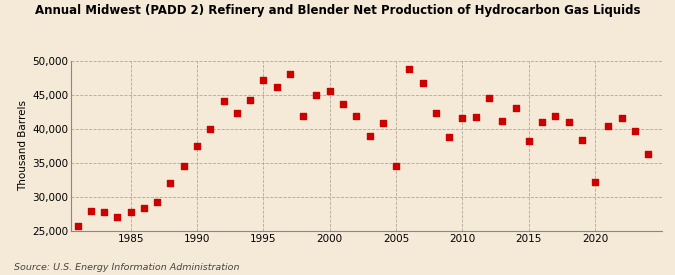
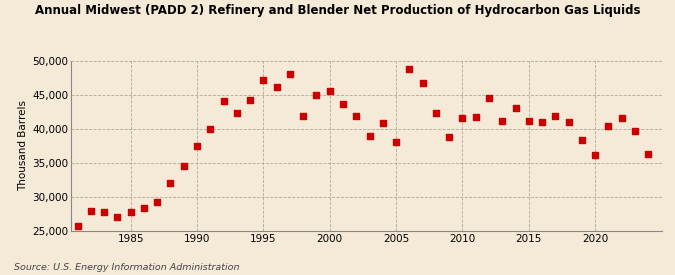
2005: 34,600 -> 38,000
2015: 38,200 -> 41,100
2020: 32,200 -> 36,100
